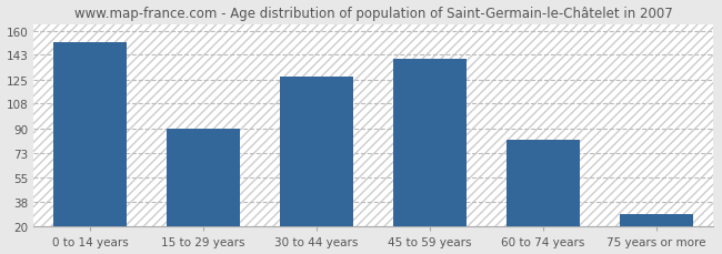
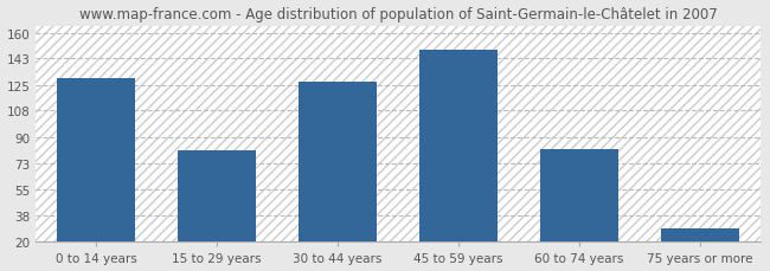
0 to 14 years: 152 -> 130
15 to 29 years: 90 -> 81
45 to 59 years: 140 -> 149
